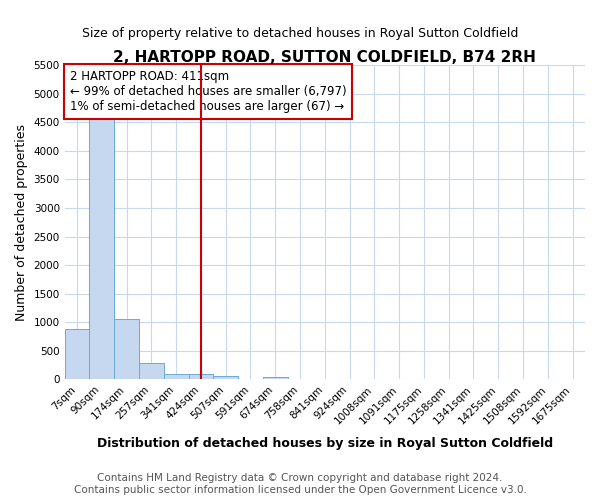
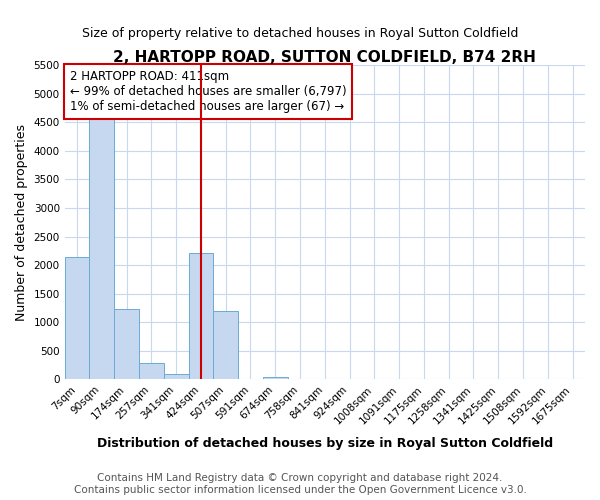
7sqm: 880 -> 2140
174sqm: 1060 -> 1240
424sqm: 100 -> 2220
507sqm: 60 -> 1200
